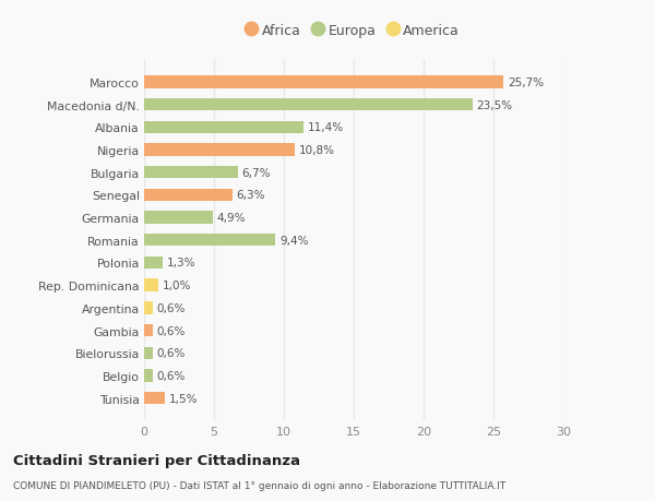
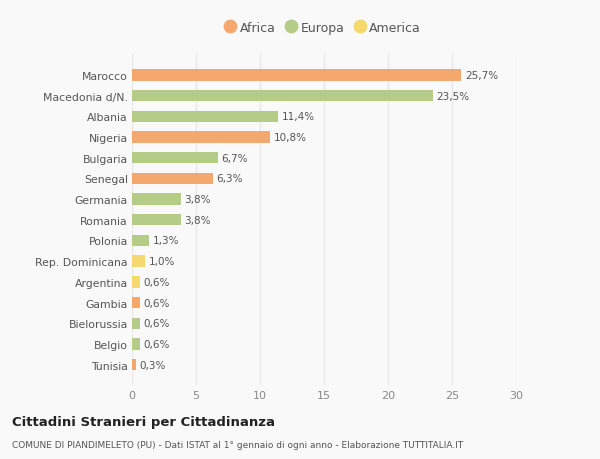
Germania: 4,9% -> 3,8%
Romania: 9,4% -> 3,8%
Tunisia: 1,5% -> 0,3%
